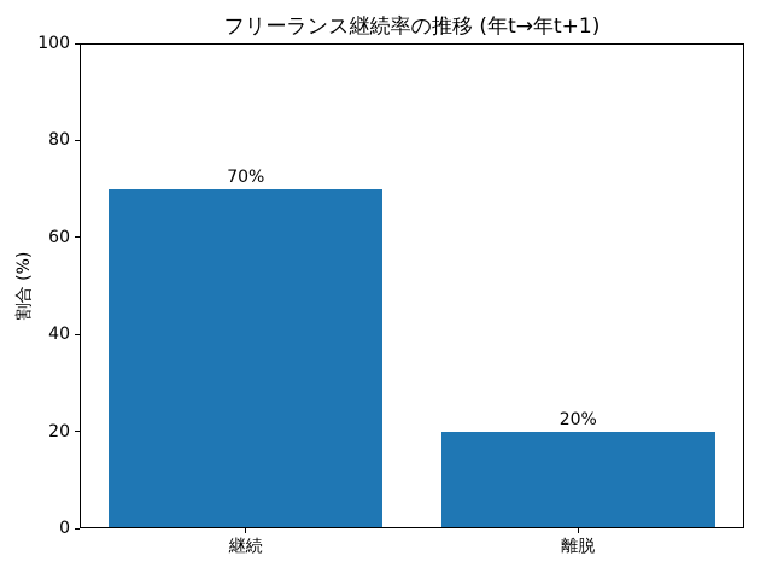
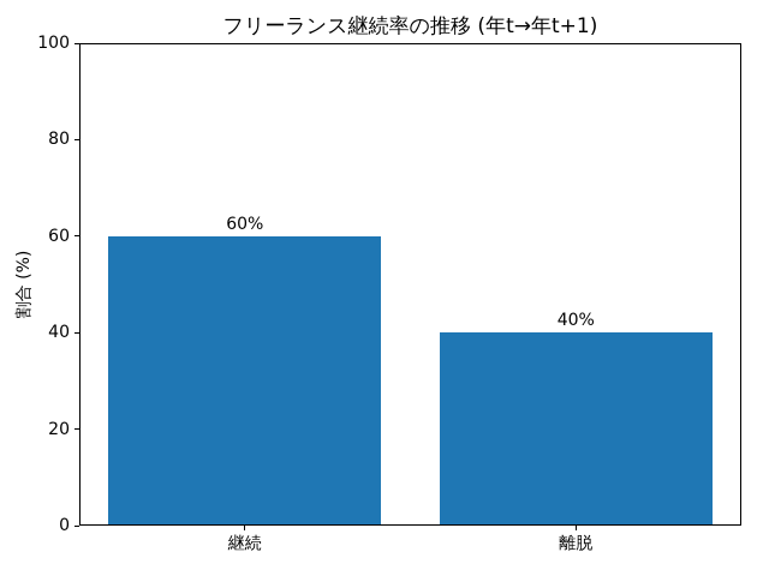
継続: 70% -> 60%
離脱: 20% -> 40%
